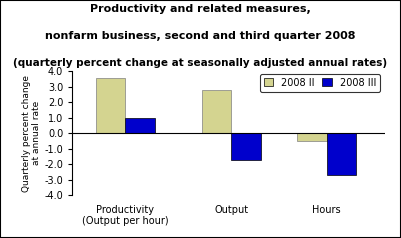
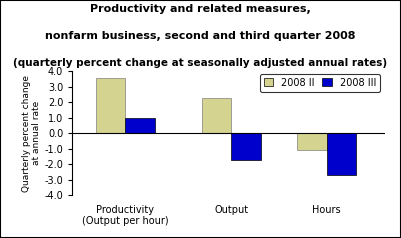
2008 II/Output: 2.8 -> 2.3
2008 II/Hours: -0.5 -> -1.1
